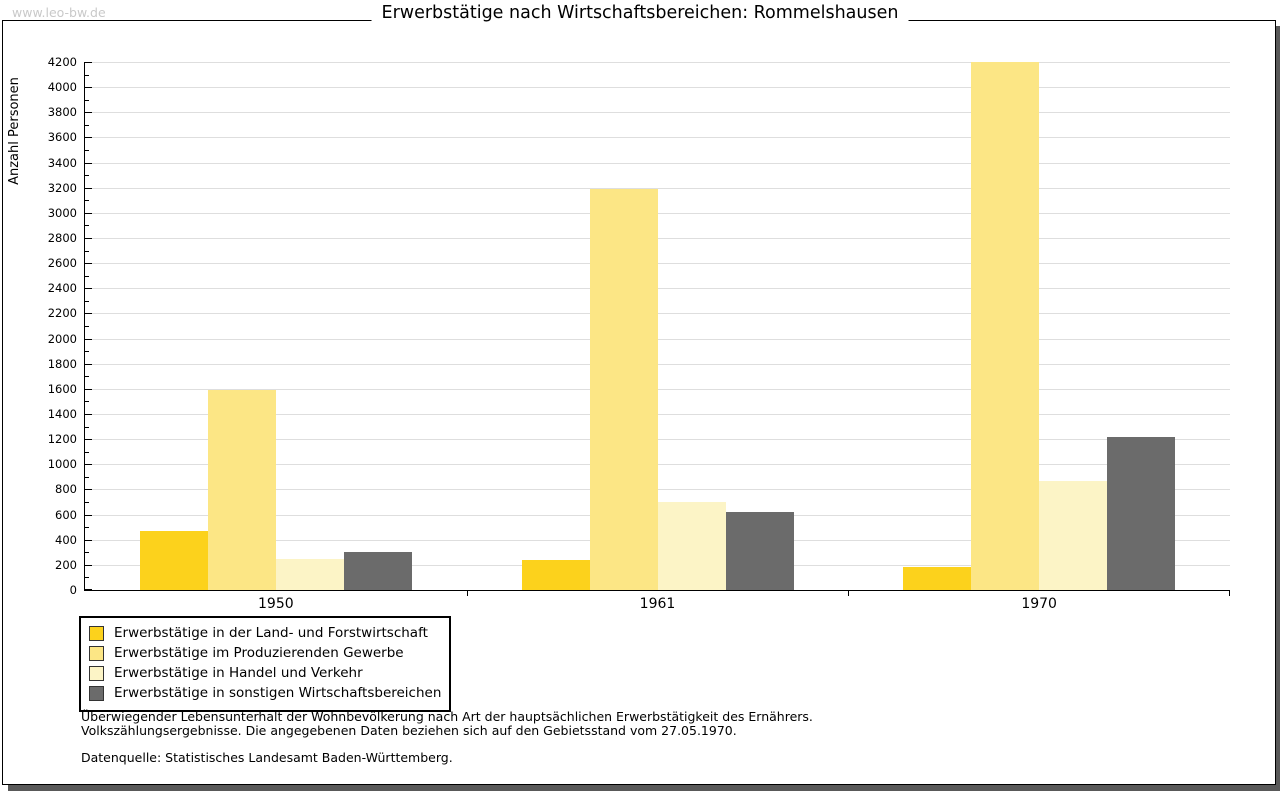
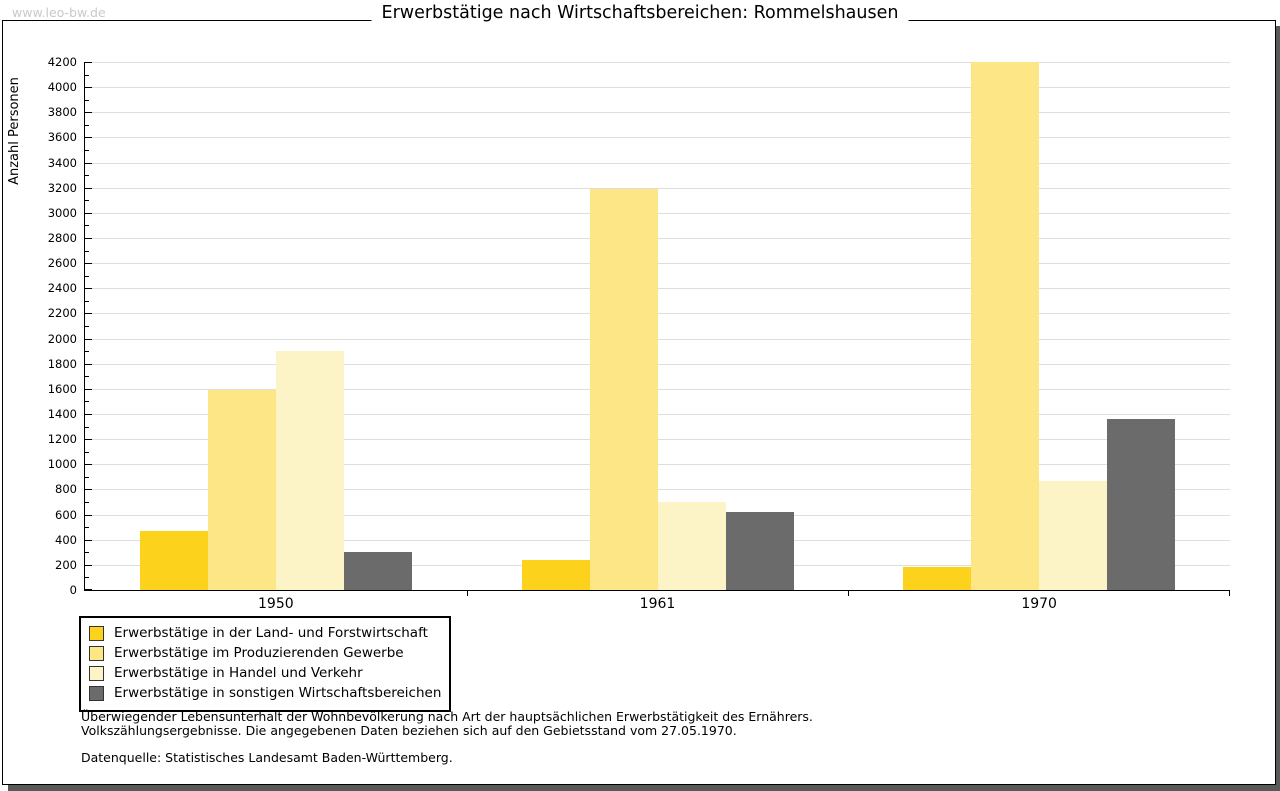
Erwerbstätige in Handel und Verkehr/1950: 250 -> 1900
Erwerbstätige in sonstigen Wirtschaftsbereichen/1970: 1220 -> 1360
